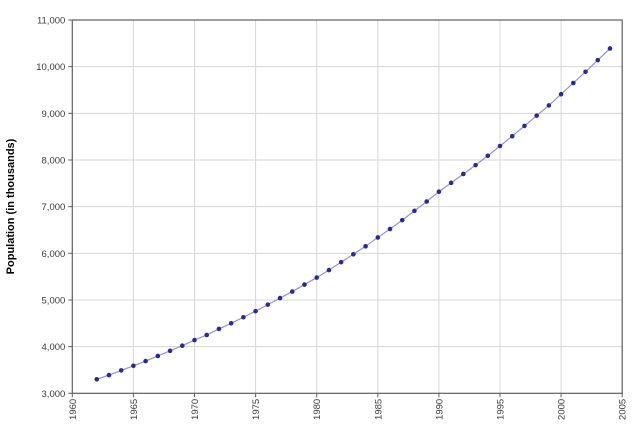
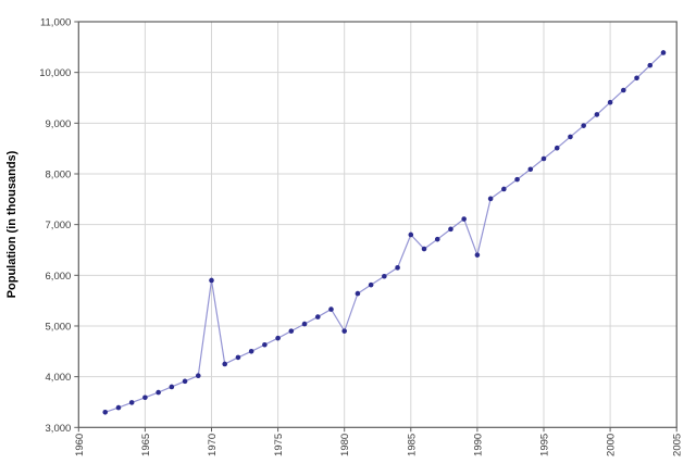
1970: 4100 -> 5900
1980: 5500 -> 4900
1985: 6300 -> 6800
1990: 7300 -> 6400
